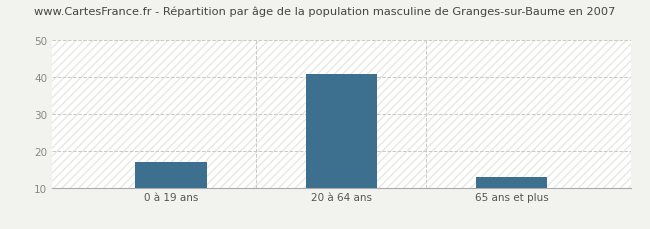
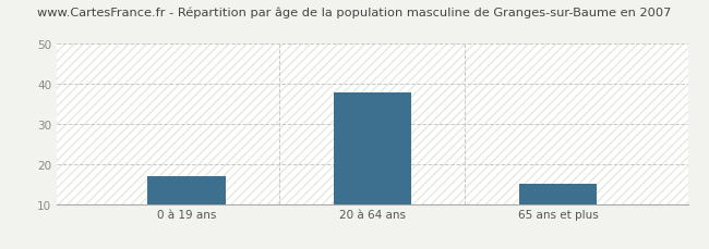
20 à 64 ans: 41 -> 38
65 ans et plus: 13 -> 15
